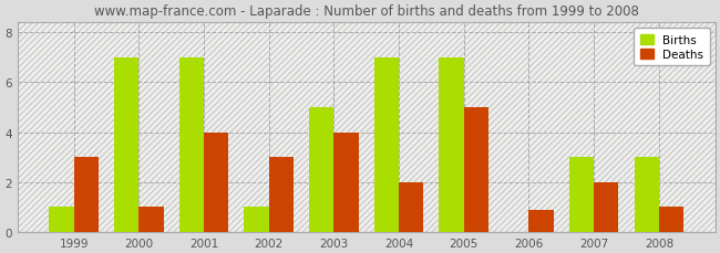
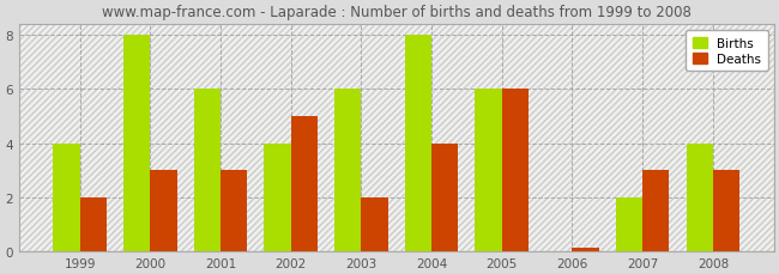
Births/1999: 1 -> 4
Deaths/1999: 3.00 -> 2.00
Births/2000: 7 -> 8
Deaths/2000: 1.00 -> 3.00
Births/2001: 7 -> 6
Deaths/2001: 4.00 -> 3.00
Births/2002: 1 -> 4
Deaths/2002: 3.00 -> 5.00
Births/2003: 5 -> 6
Deaths/2003: 4.00 -> 2.00
Births/2004: 7 -> 8
Deaths/2004: 2.00 -> 4.00
Births/2005: 7 -> 6
Deaths/2005: 5.00 -> 6.00
Deaths/2006: 0.90 -> 0.15
Births/2007: 3 -> 2
Deaths/2007: 2.00 -> 3.00
Births/2008: 3 -> 4
Deaths/2008: 1.00 -> 3.00
